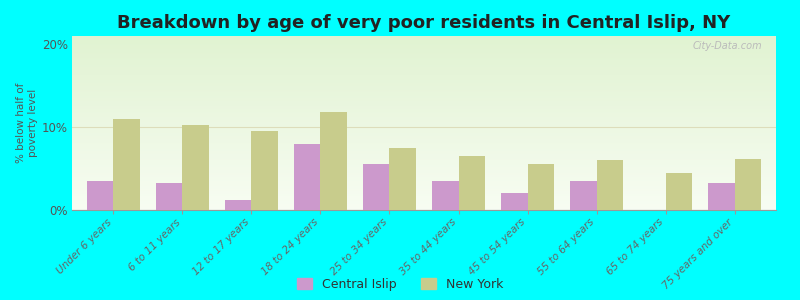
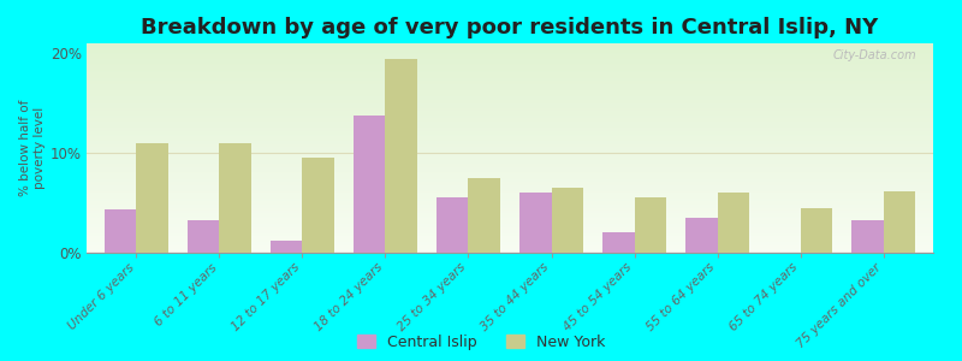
Central Islip/Under 6 years: 3.5% -> 4.4%
New York/6 to 11 years: 10.2% -> 11.0%
Central Islip/18 to 24 years: 8.0% -> 13.8%
New York/18 to 24 years: 11.8% -> 19.4%
Central Islip/35 to 44 years: 3.5% -> 6.0%
